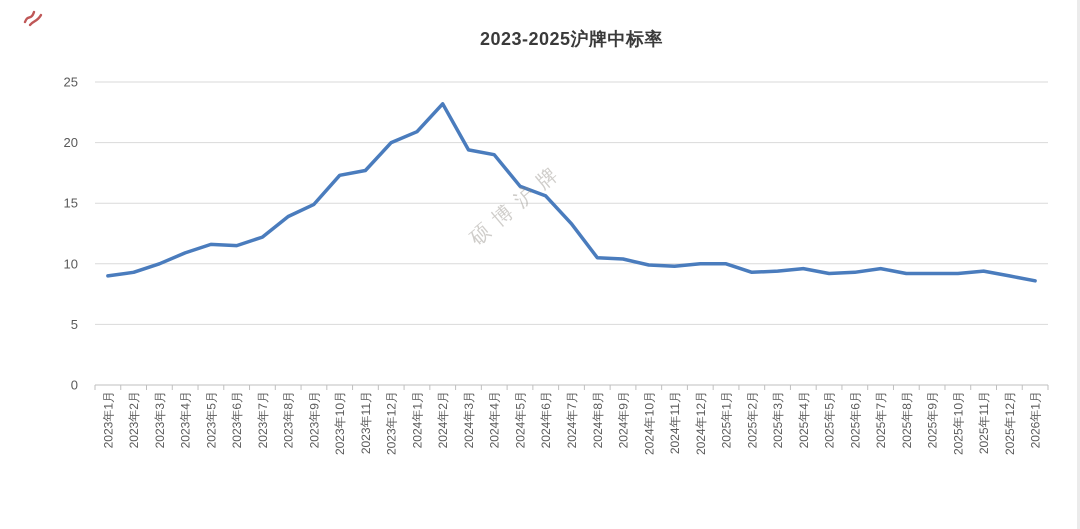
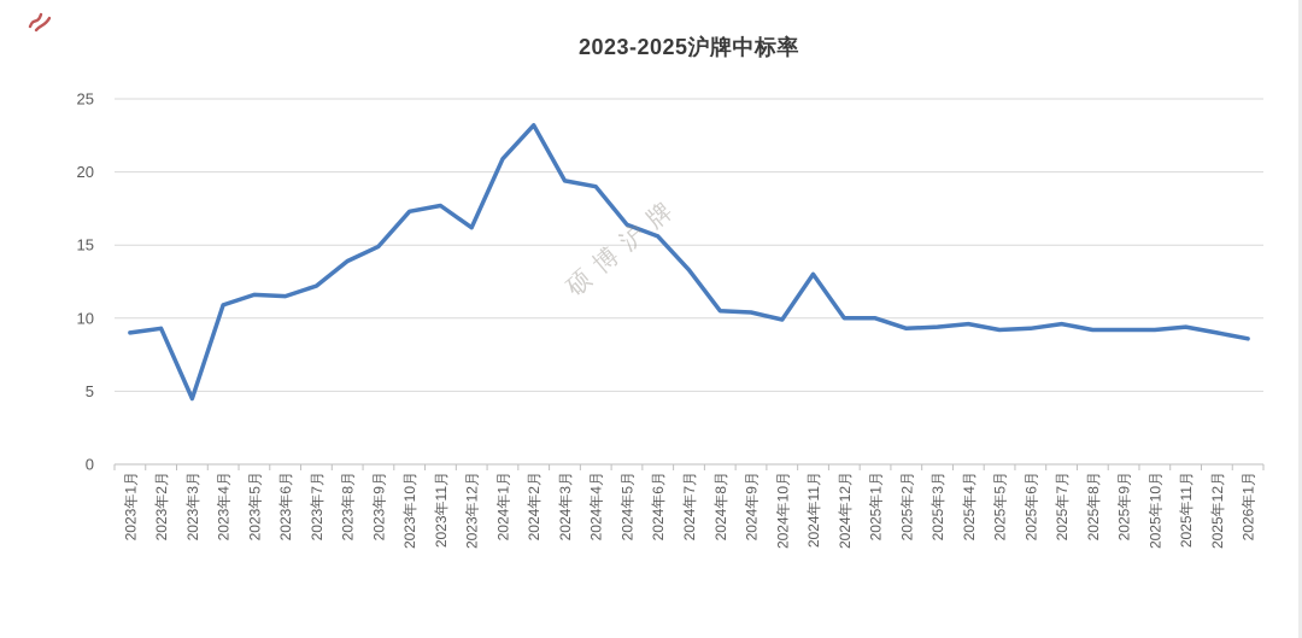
2023年3月: 10.0 -> 4.5
2023年12月: 20.0 -> 16.2
2024年11月: 9.8 -> 13.0
